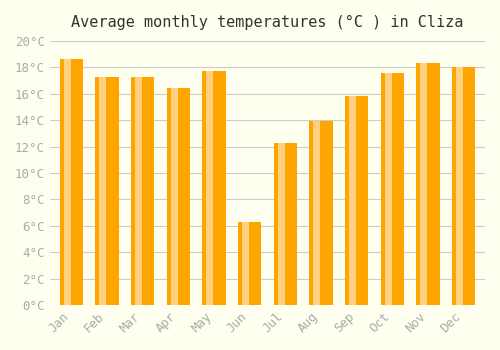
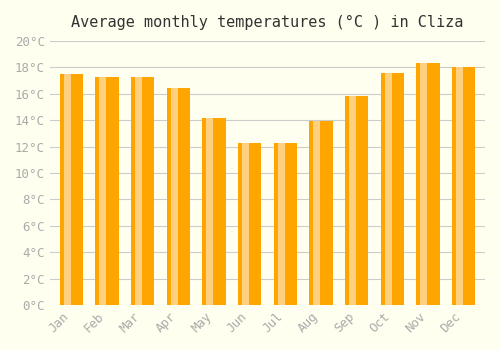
Jan: 18.6°C -> 17.5°C
May: 17.7°C -> 14.2°C
Jun: 6.3°C -> 12.3°C
